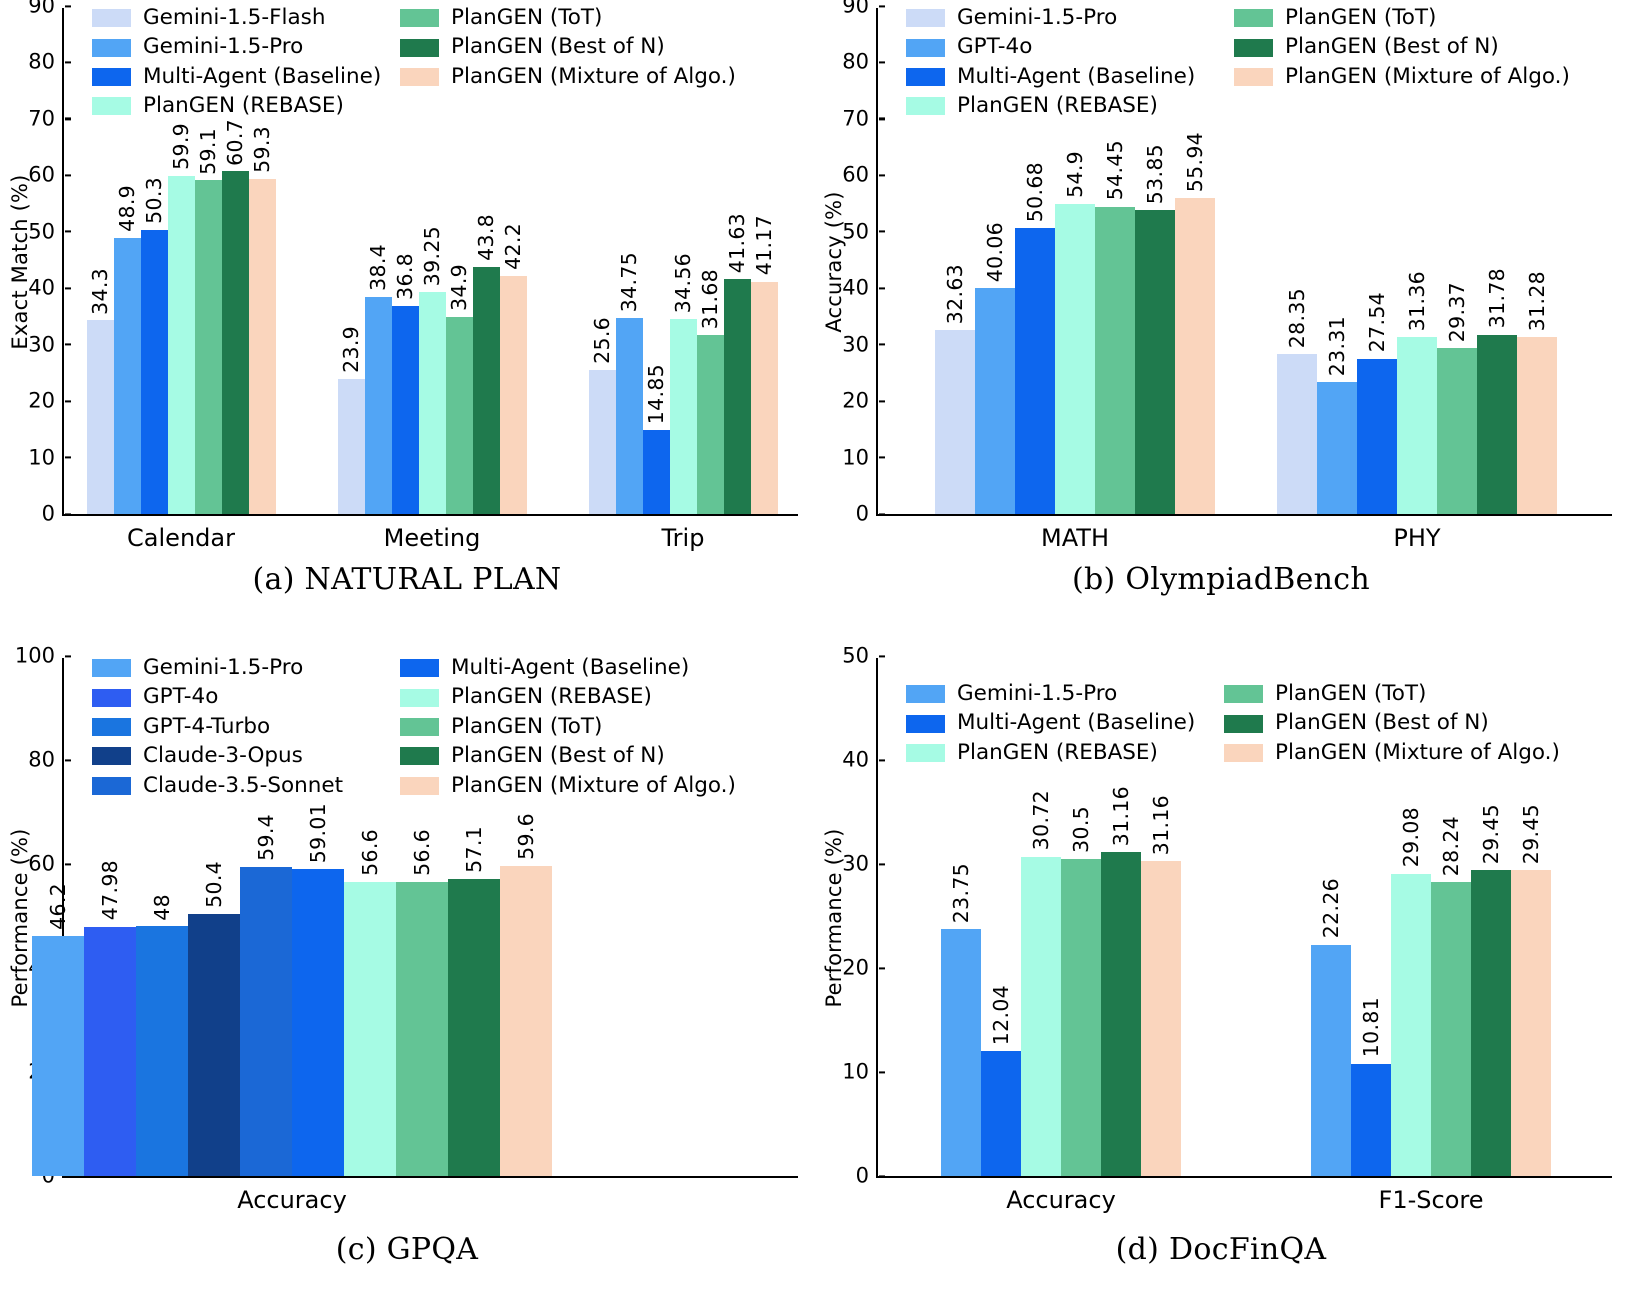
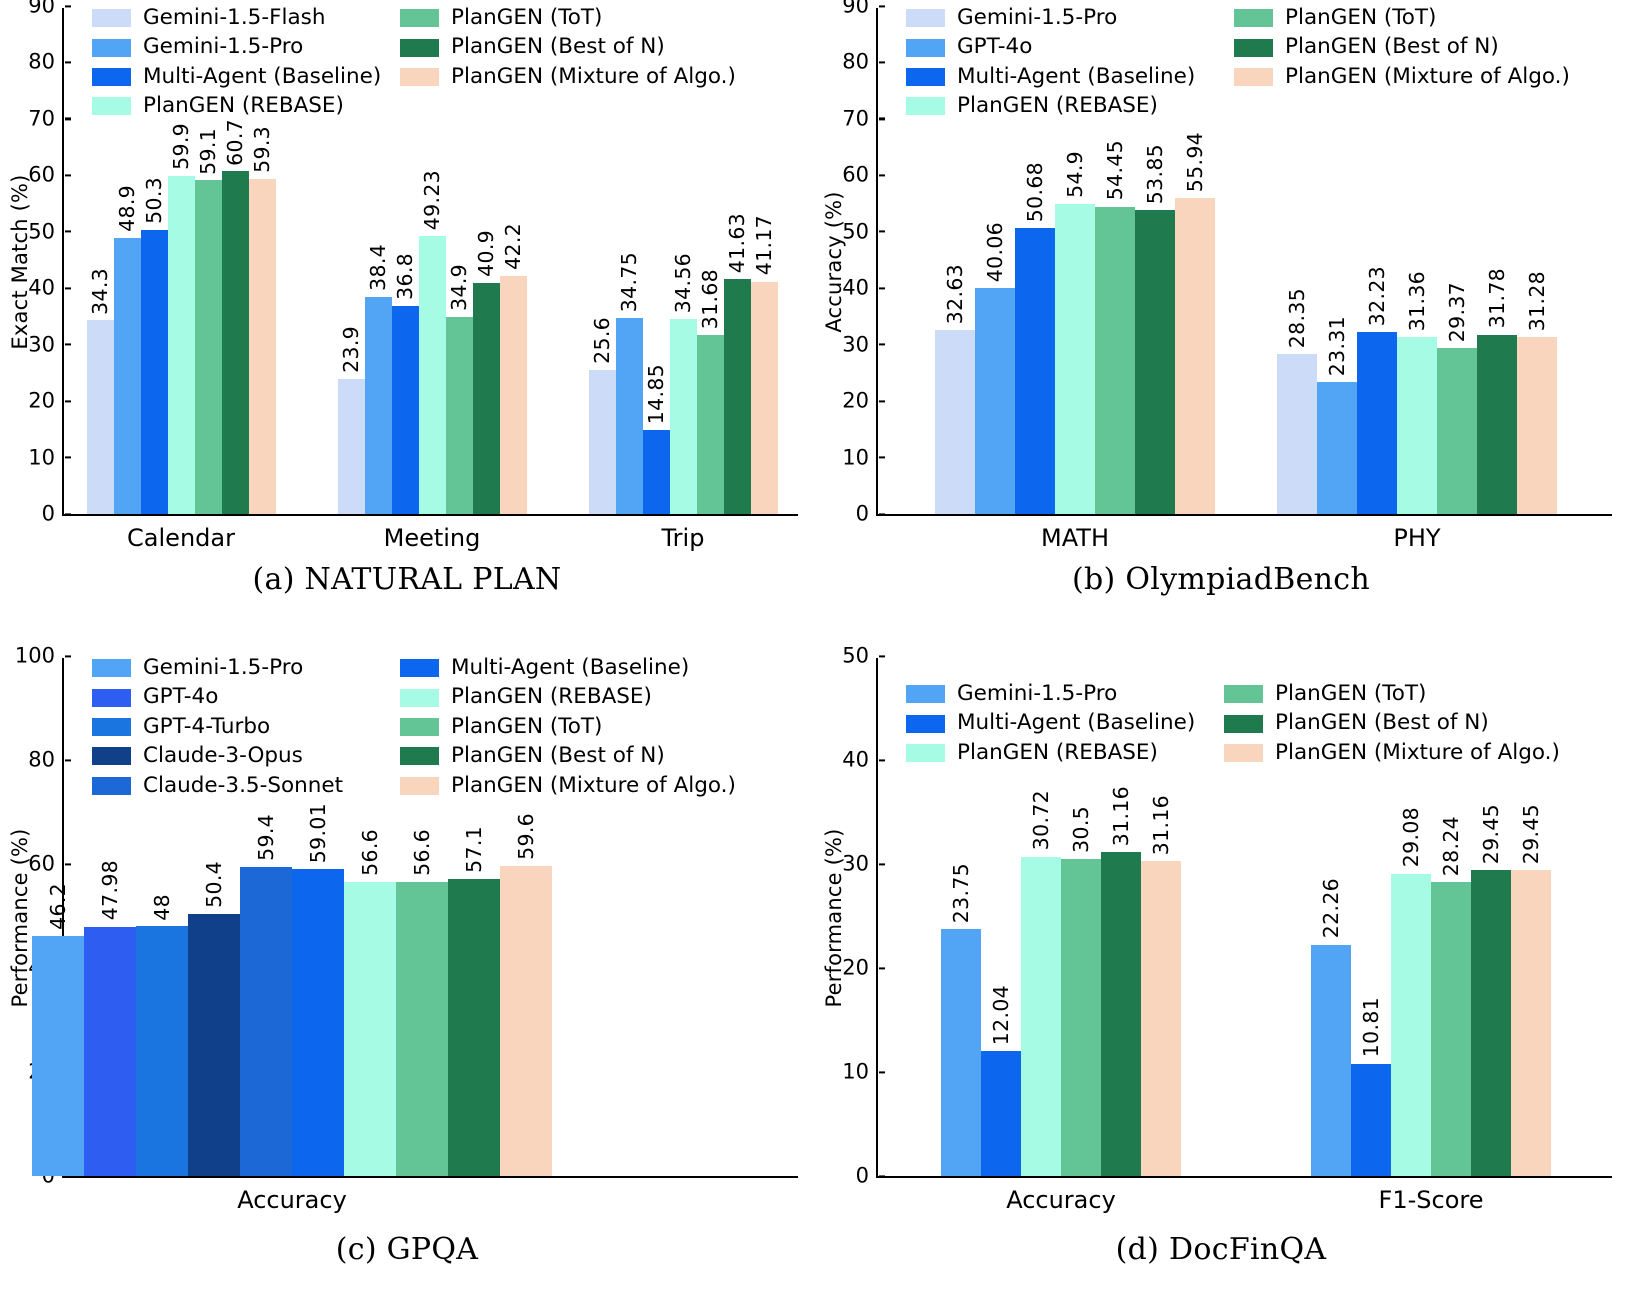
(a) NATURAL PLAN/PlanGEN (REBASE)/Meeting: 39.25 -> 49.23
(a) NATURAL PLAN/PlanGEN (Best of N)/Meeting: 43.8 -> 40.9
(b) OlympiadBench/Multi-Agent (Baseline)/PHY: 27.54 -> 32.23
